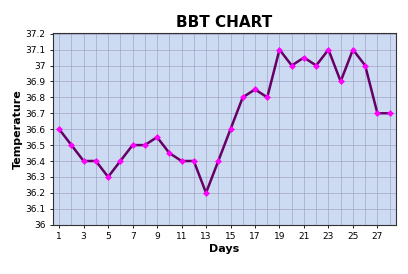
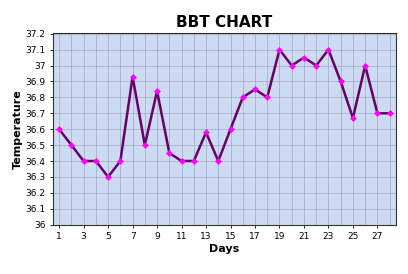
7: 36.50 -> 36.93
9: 36.55 -> 36.84
13: 36.20 -> 36.58
25: 37.10 -> 36.67
